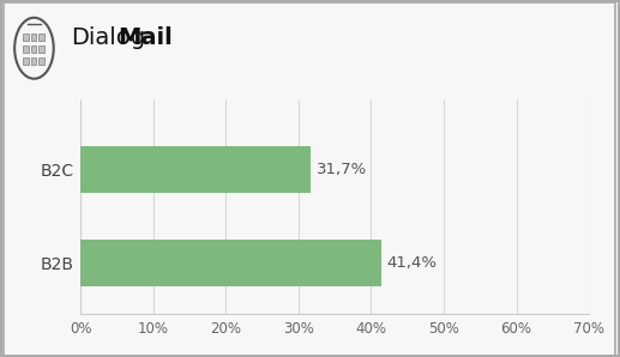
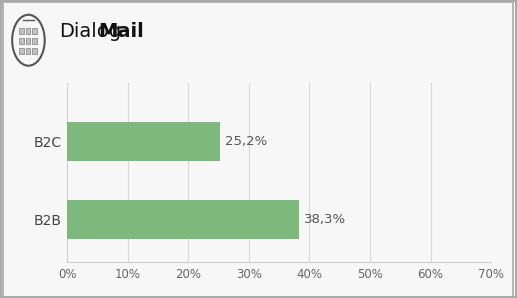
B2C: 31,7% -> 25,2%
B2B: 41,4% -> 38,3%
